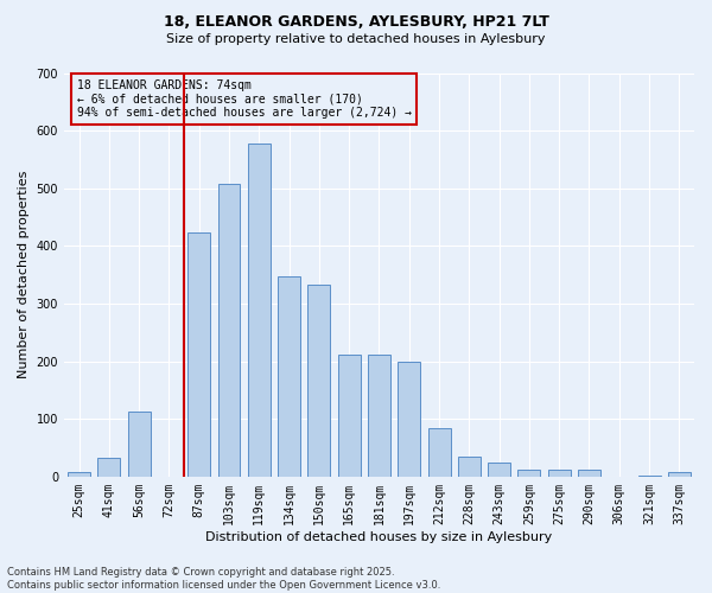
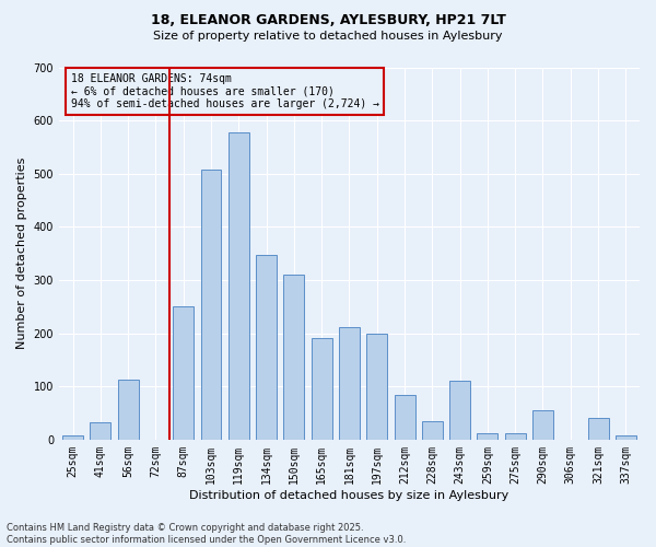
87sqm: 423 -> 250
150sqm: 333 -> 310
165sqm: 211 -> 190
243sqm: 24 -> 110
290sqm: 13 -> 55
321sqm: 2 -> 40
